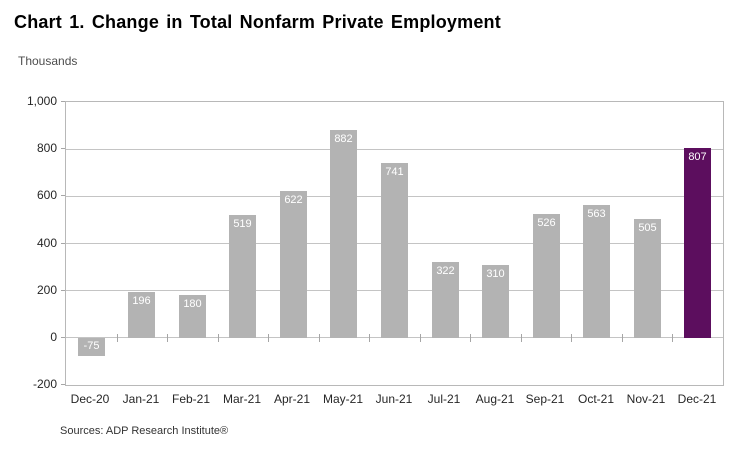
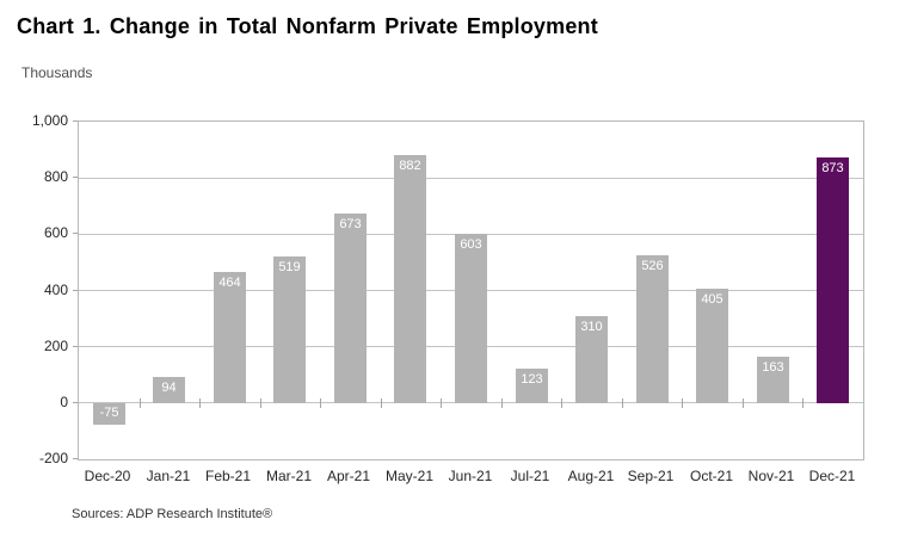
Jan-21: 196 -> 94
Feb-21: 180 -> 464
Apr-21: 622 -> 673
Jun-21: 741 -> 603
Jul-21: 322 -> 123
Oct-21: 563 -> 405
Nov-21: 505 -> 163
Dec-21: 807 -> 873
